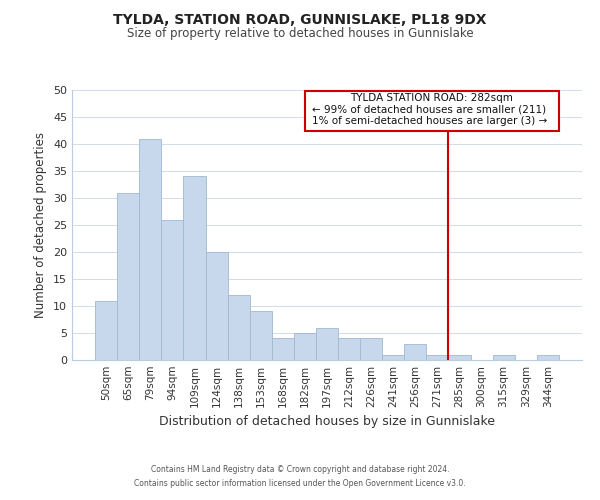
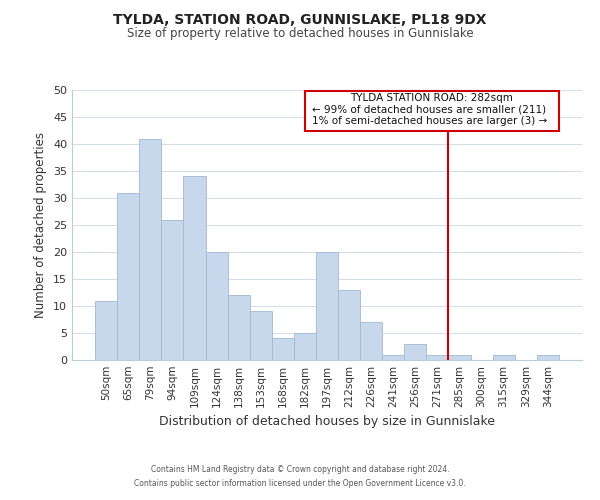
197sqm: 6 -> 20
212sqm: 4 -> 13
226sqm: 4 -> 7
